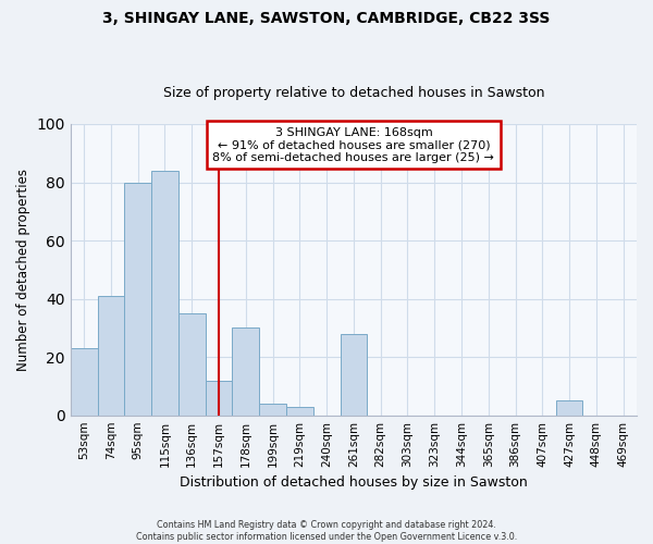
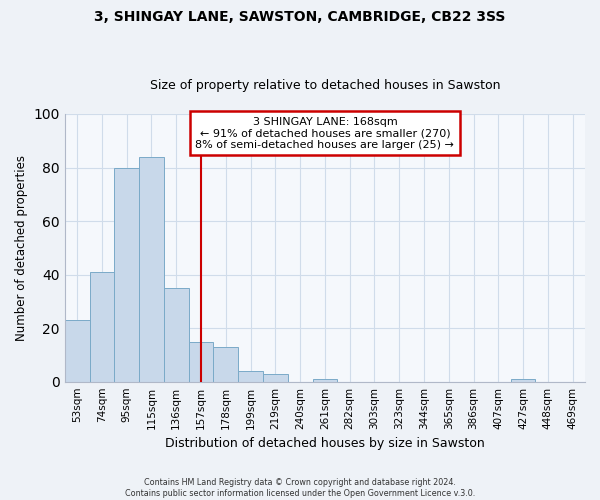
157sqm: 12 -> 15
178sqm: 30 -> 13
261sqm: 28 -> 1
427sqm: 5 -> 1
